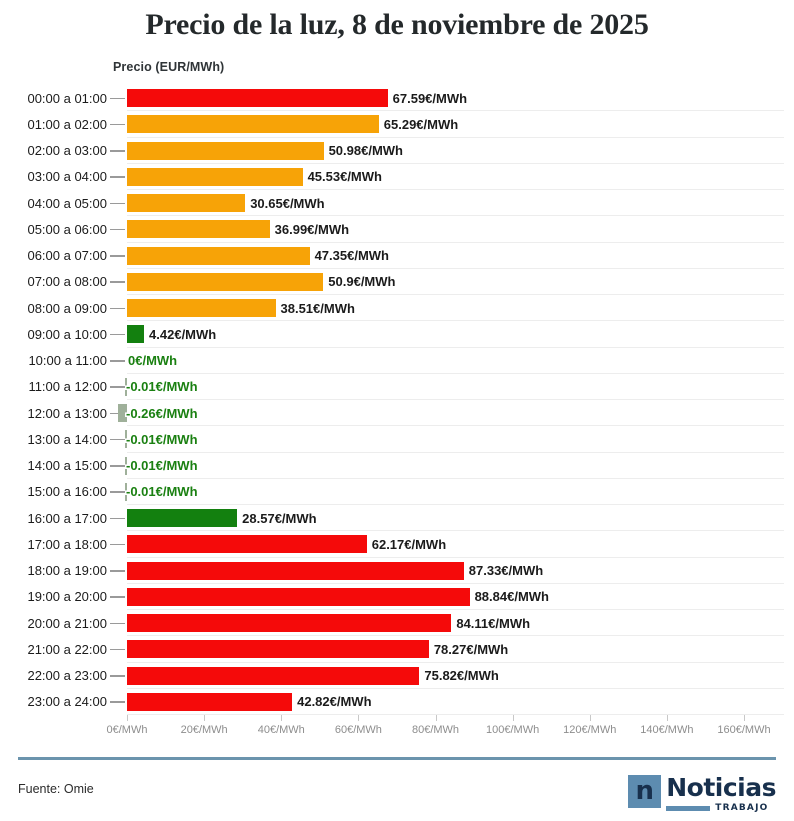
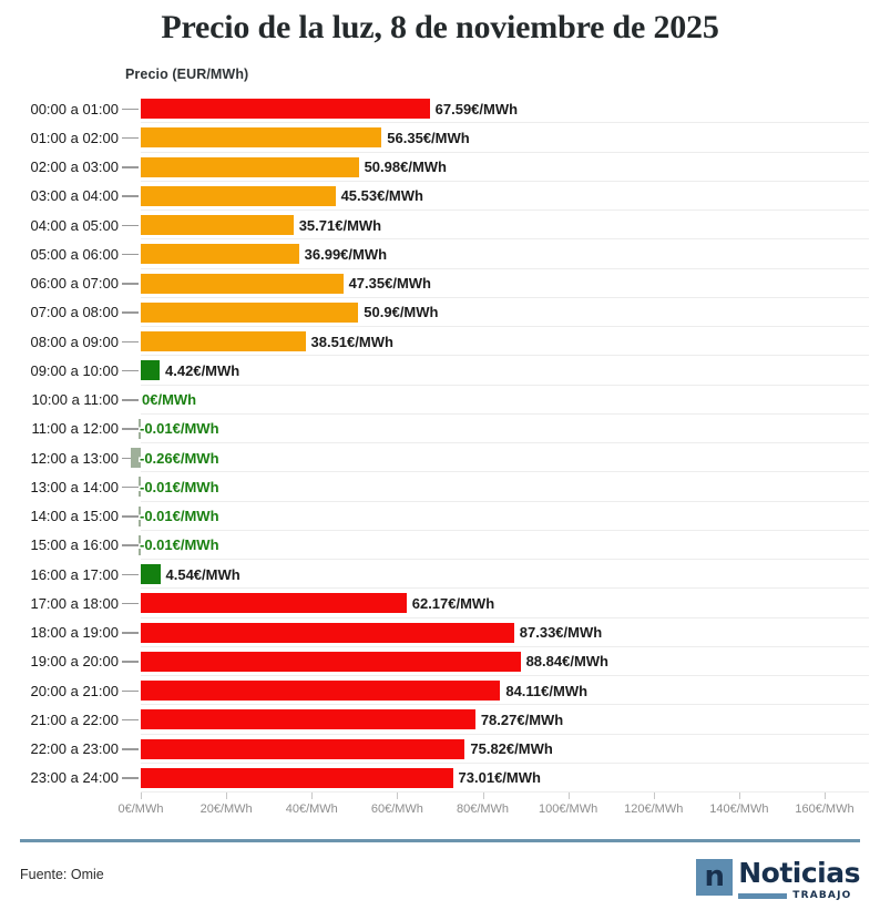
01:00 a 02:00: 65.29 -> 56.35
04:00 a 05:00: 30.65 -> 35.71
16:00 a 17:00: 28.57 -> 4.54
23:00 a 24:00: 42.82 -> 73.01
